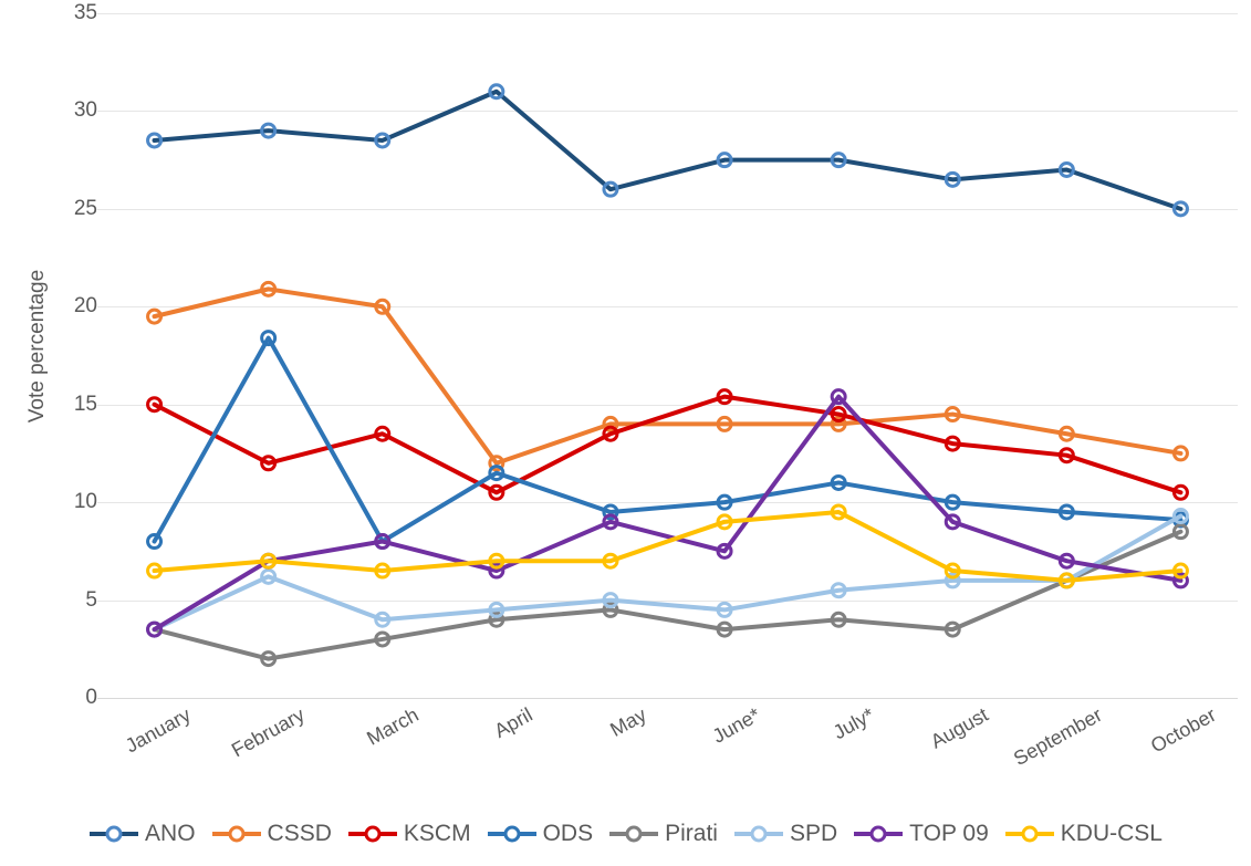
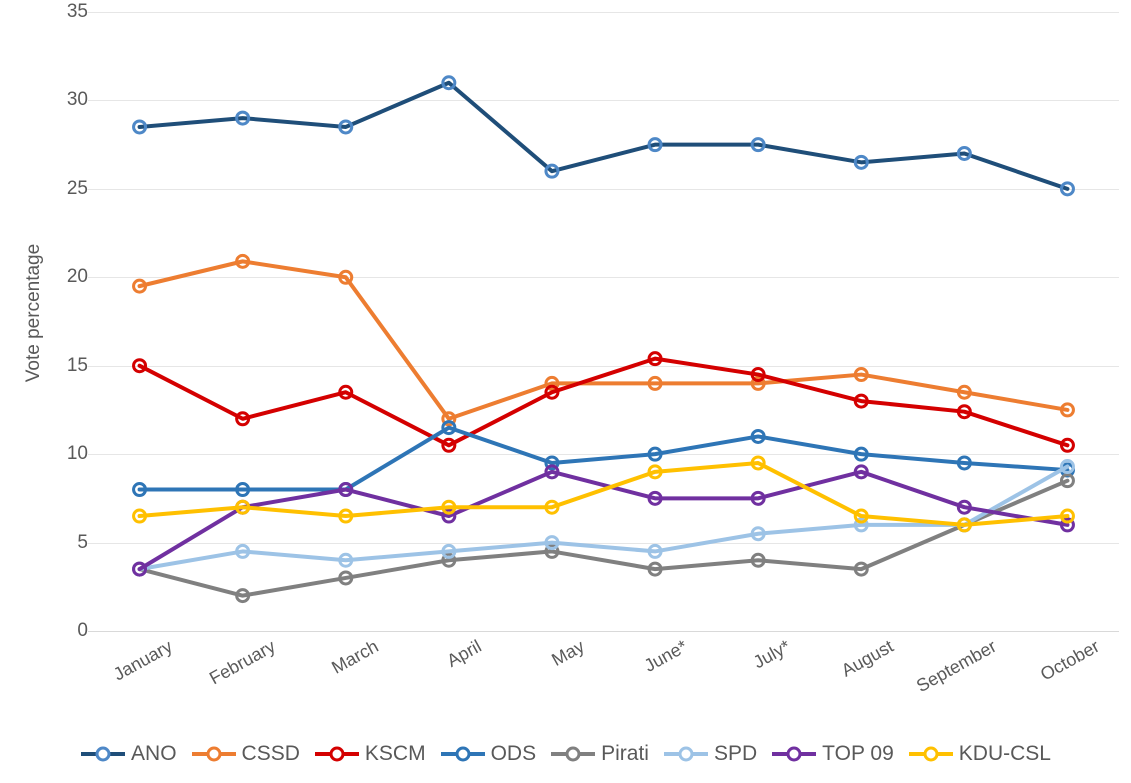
ODS/February: 18.4 -> 8.0
SPD/February: 6.2 -> 4.5
TOP 09/July*: 15.4 -> 7.5
